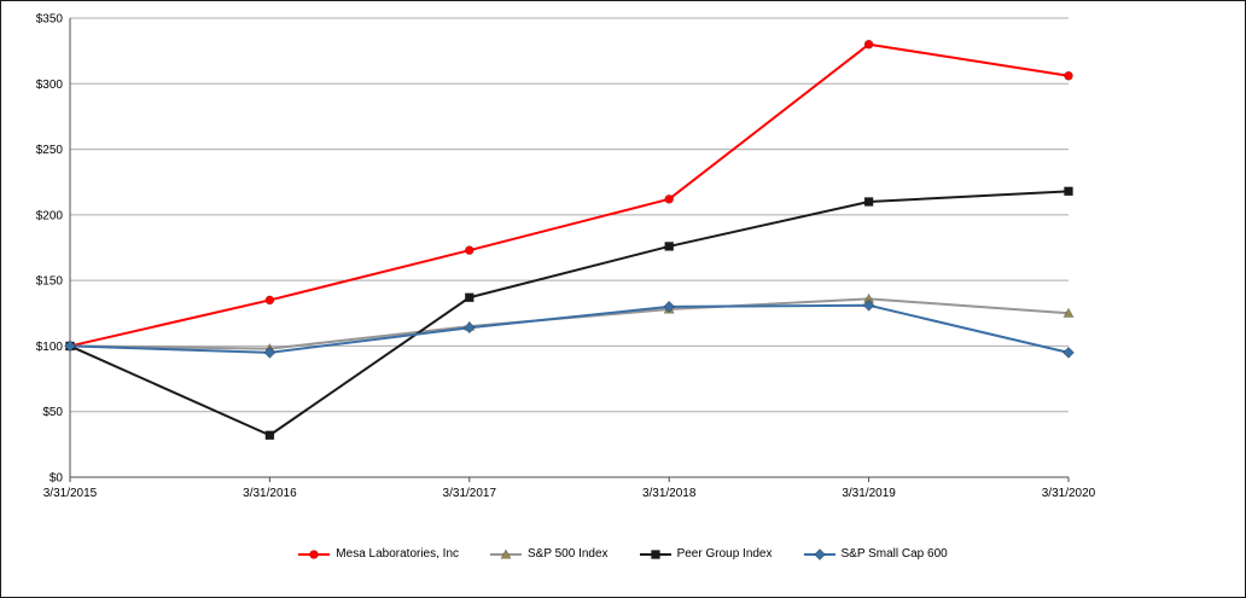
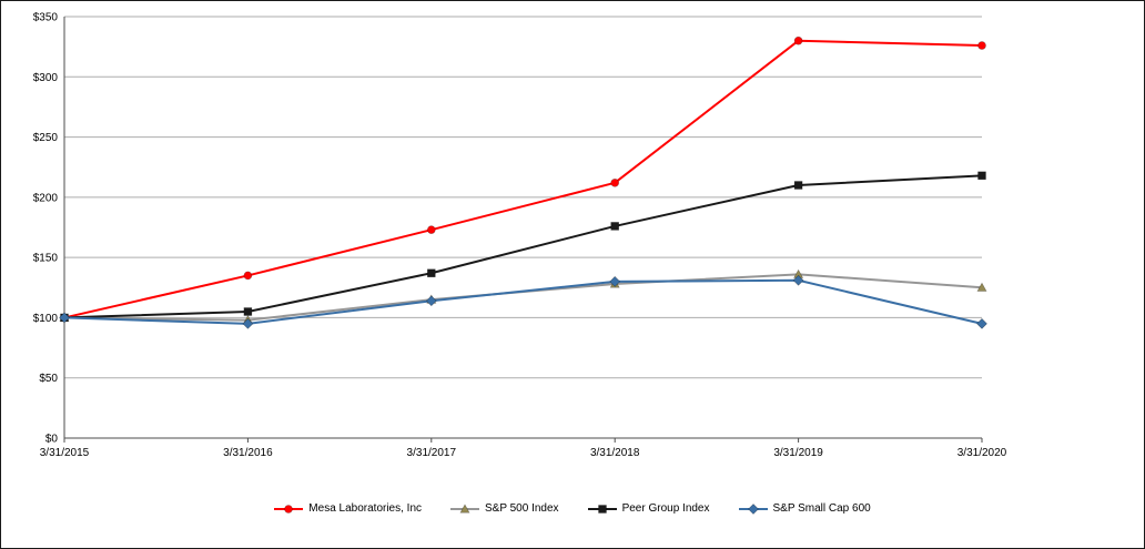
Peer Group Index/3/31/2016: $32 -> $105
Mesa Laboratories, Inc/3/31/2020: $306 -> $326
